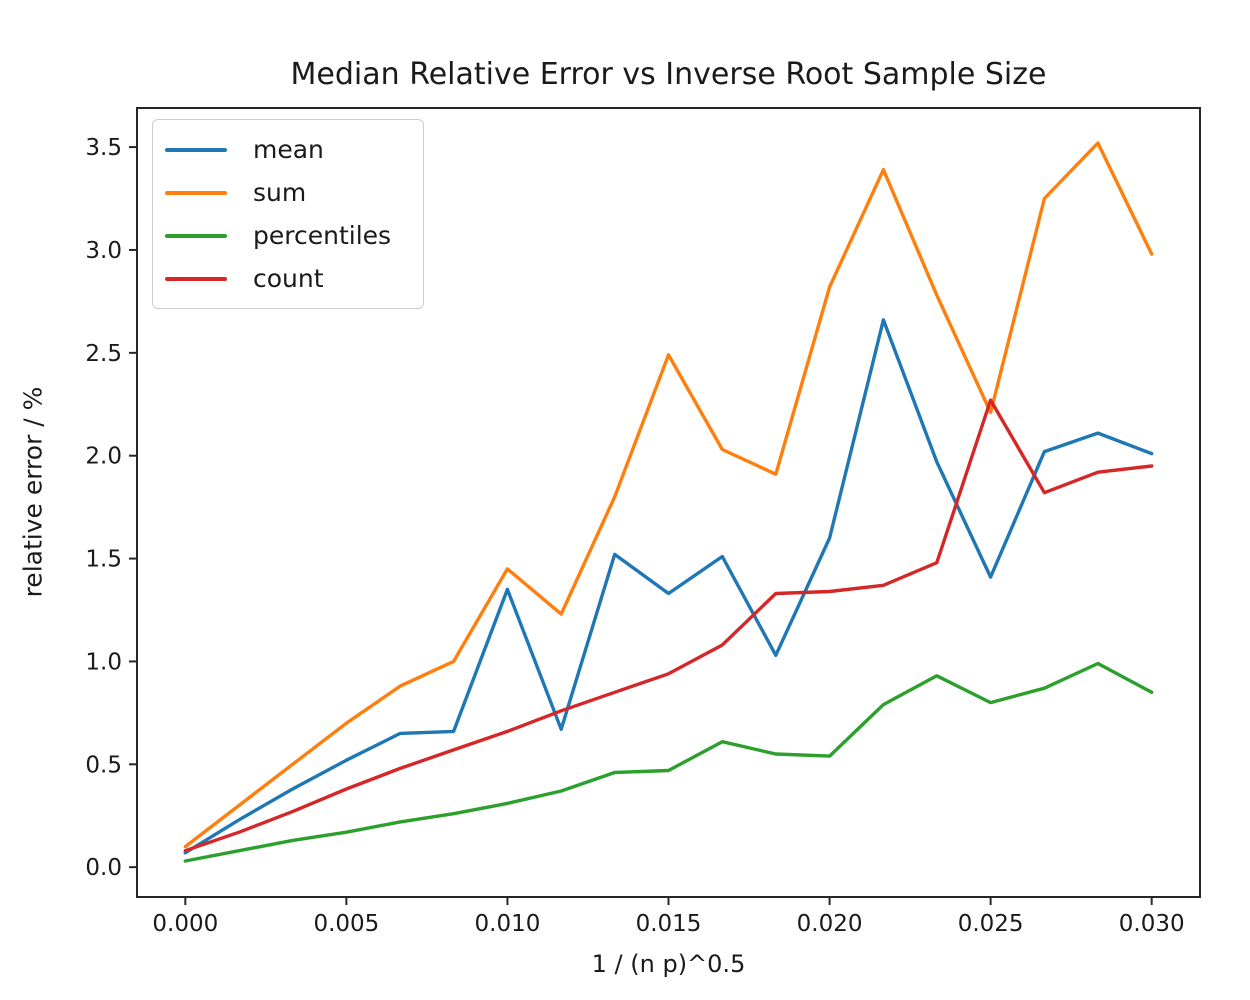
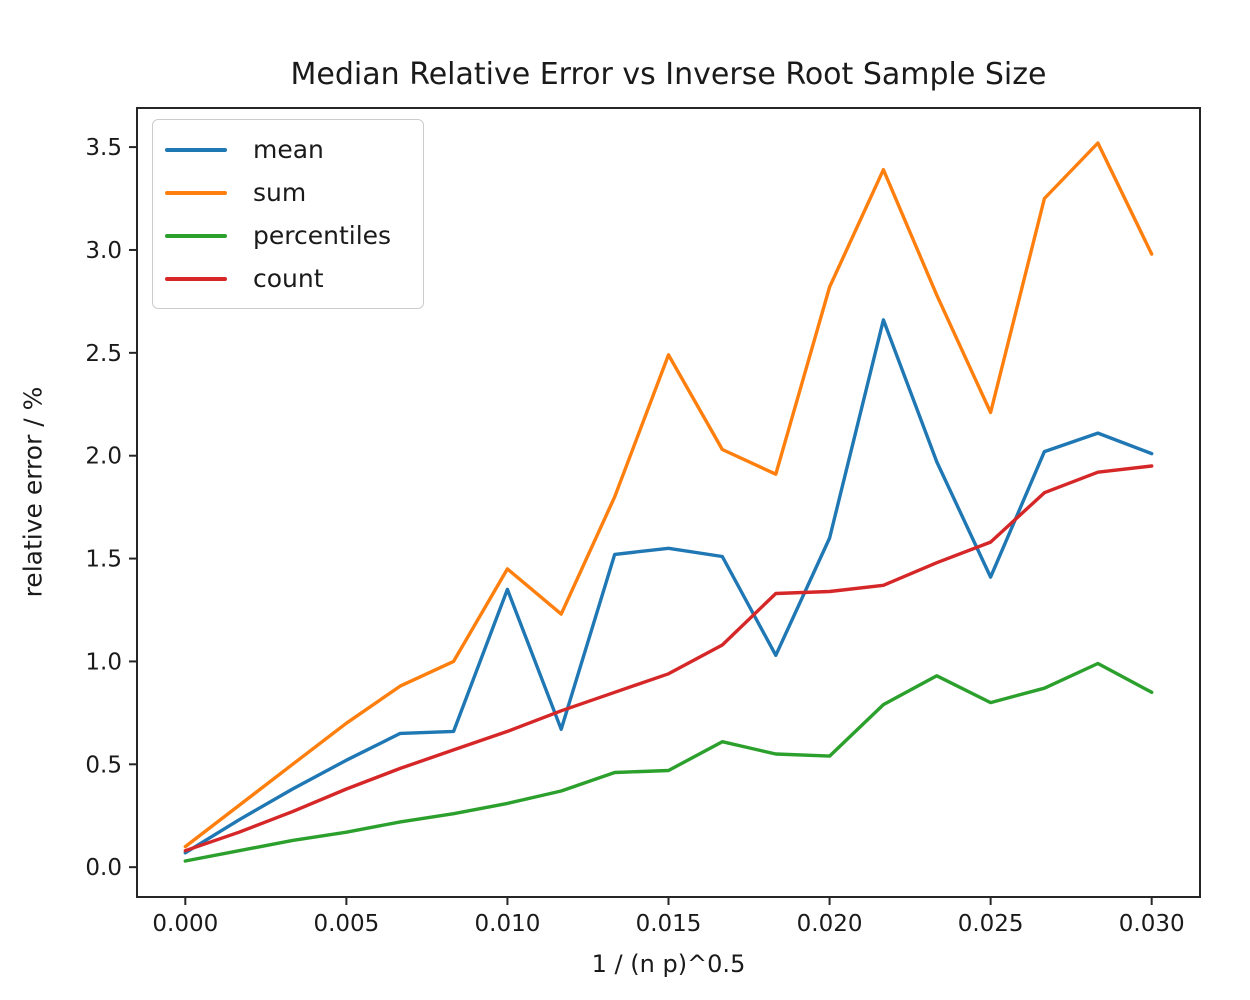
mean/0.015: 1.33 -> 1.55
count/0.025: 2.27 -> 1.58
